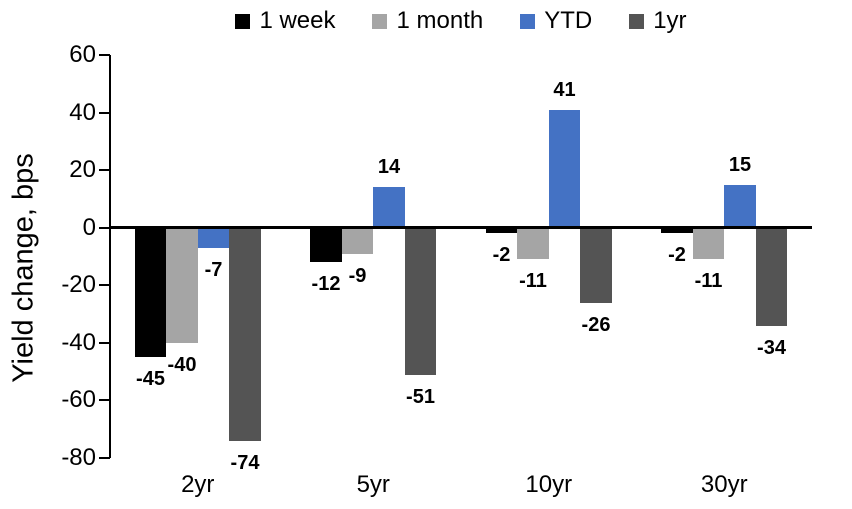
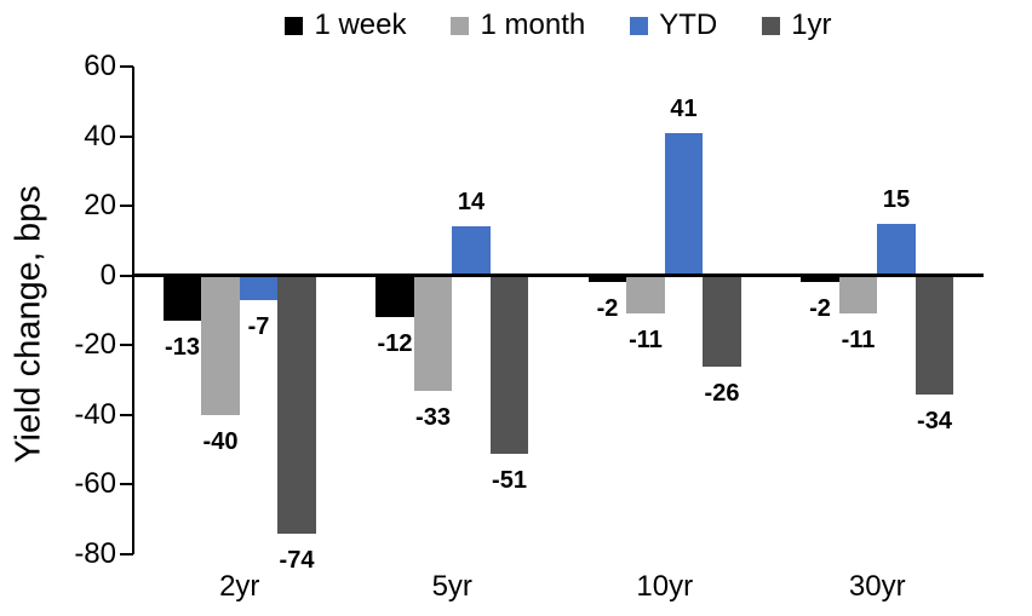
1 week/2yr: -45 -> -13
1 month/5yr: -9 -> -33
